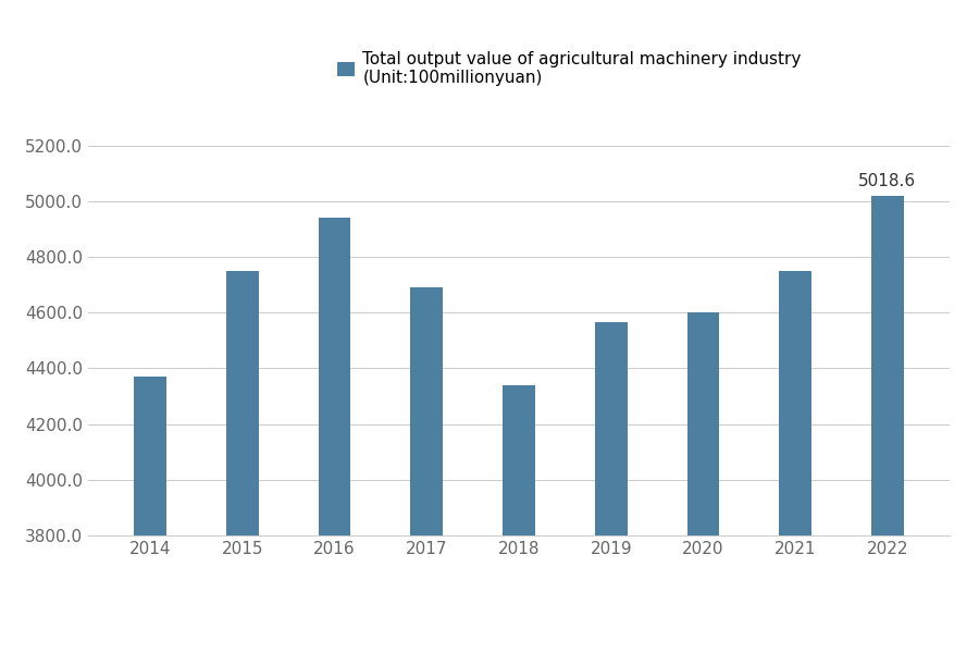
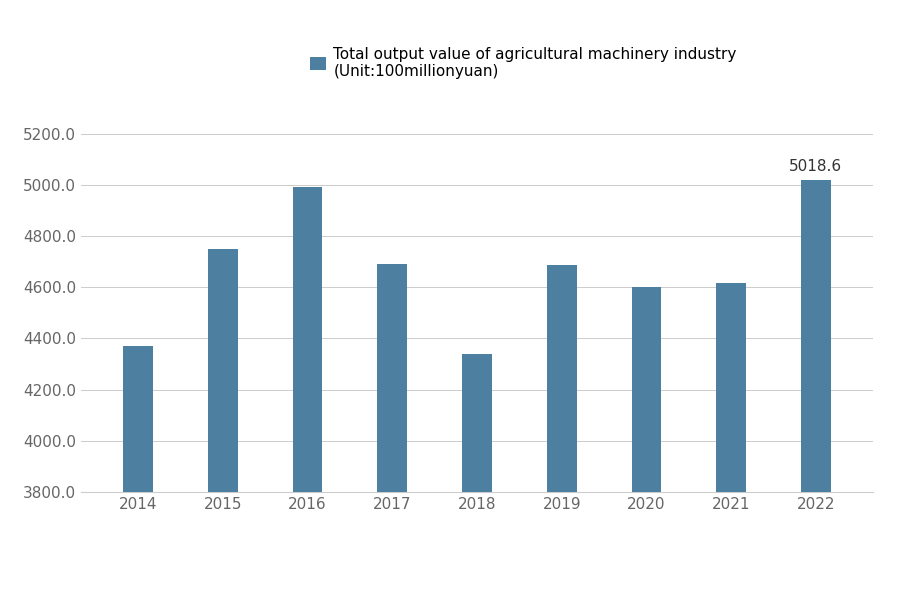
2016: 4940 -> 4990
2019: 4565 -> 4685
2021: 4750 -> 4615
